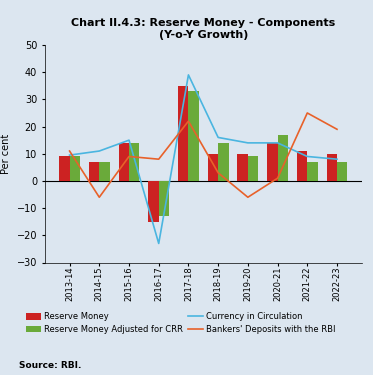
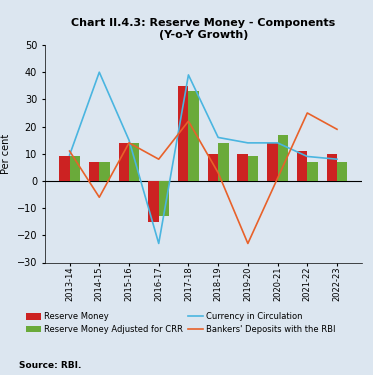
Currency in Circulation/2014-15: 11.0 -> 40.0
Bankers' Deposits with the RBI/2015-16: 9 -> 14
Bankers' Deposits with the RBI/2019-20: -6 -> -23
